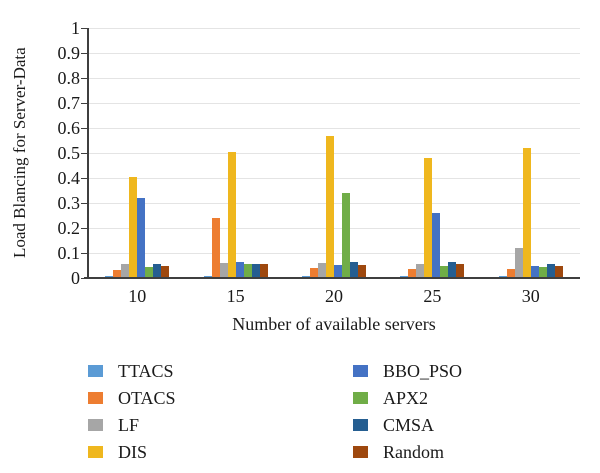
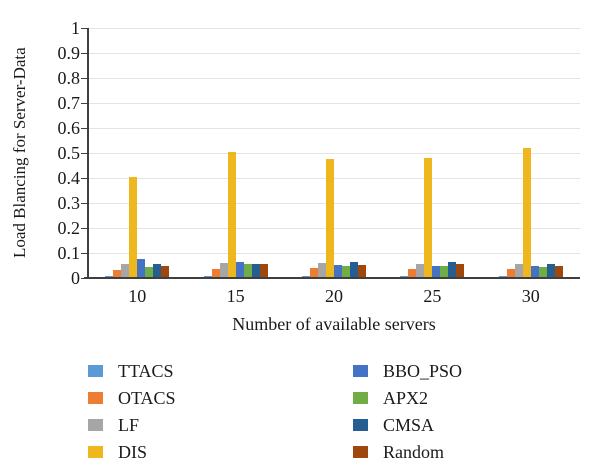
BBO_PSO/10: 0.32 -> 0.08
OTACS/15: 0.24 -> 0.04
DIS/20: 0.57 -> 0.48
APX2/20: 0.34 -> 0.05
BBO_PSO/25: 0.26 -> 0.05
LF/30: 0.12 -> 0.06
